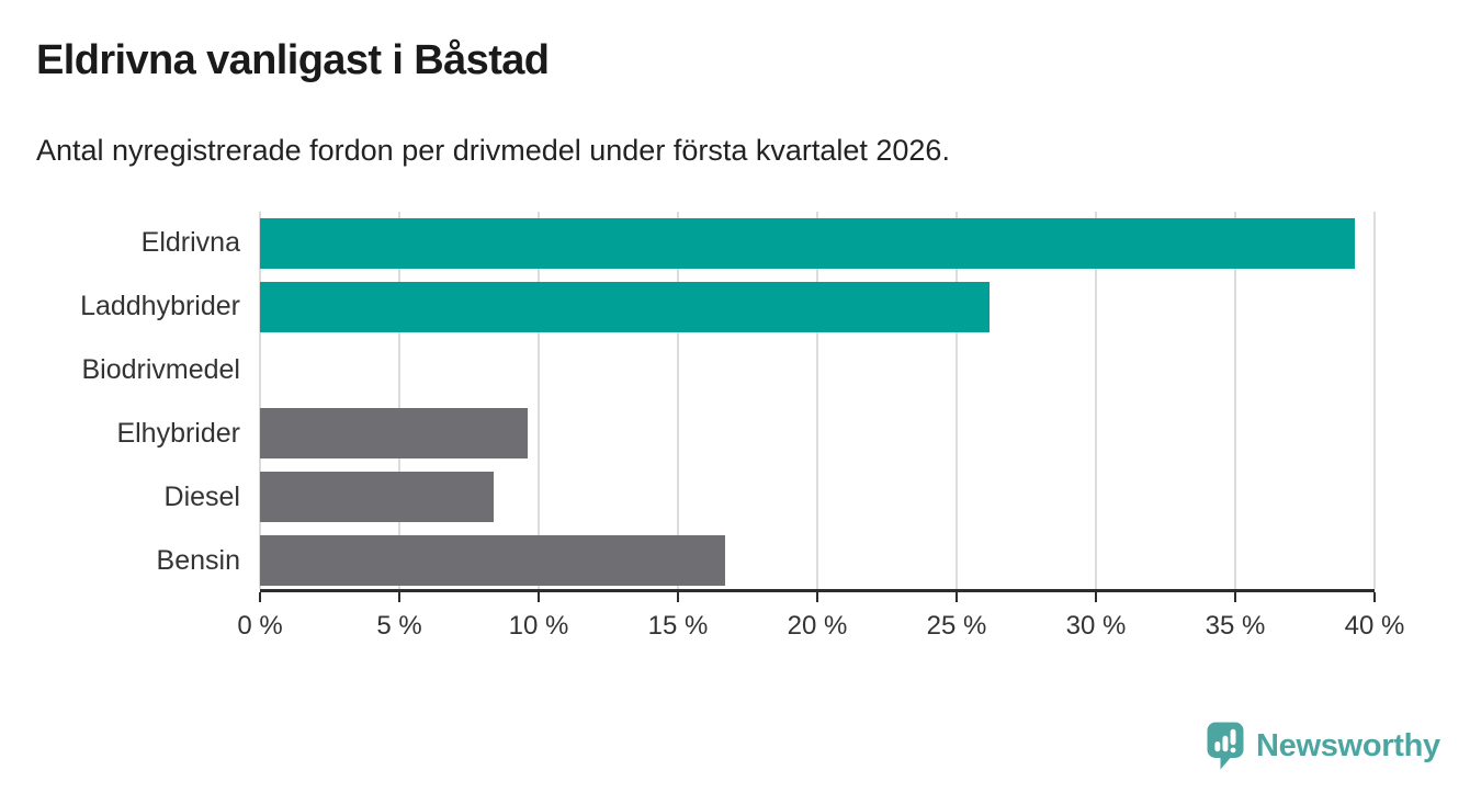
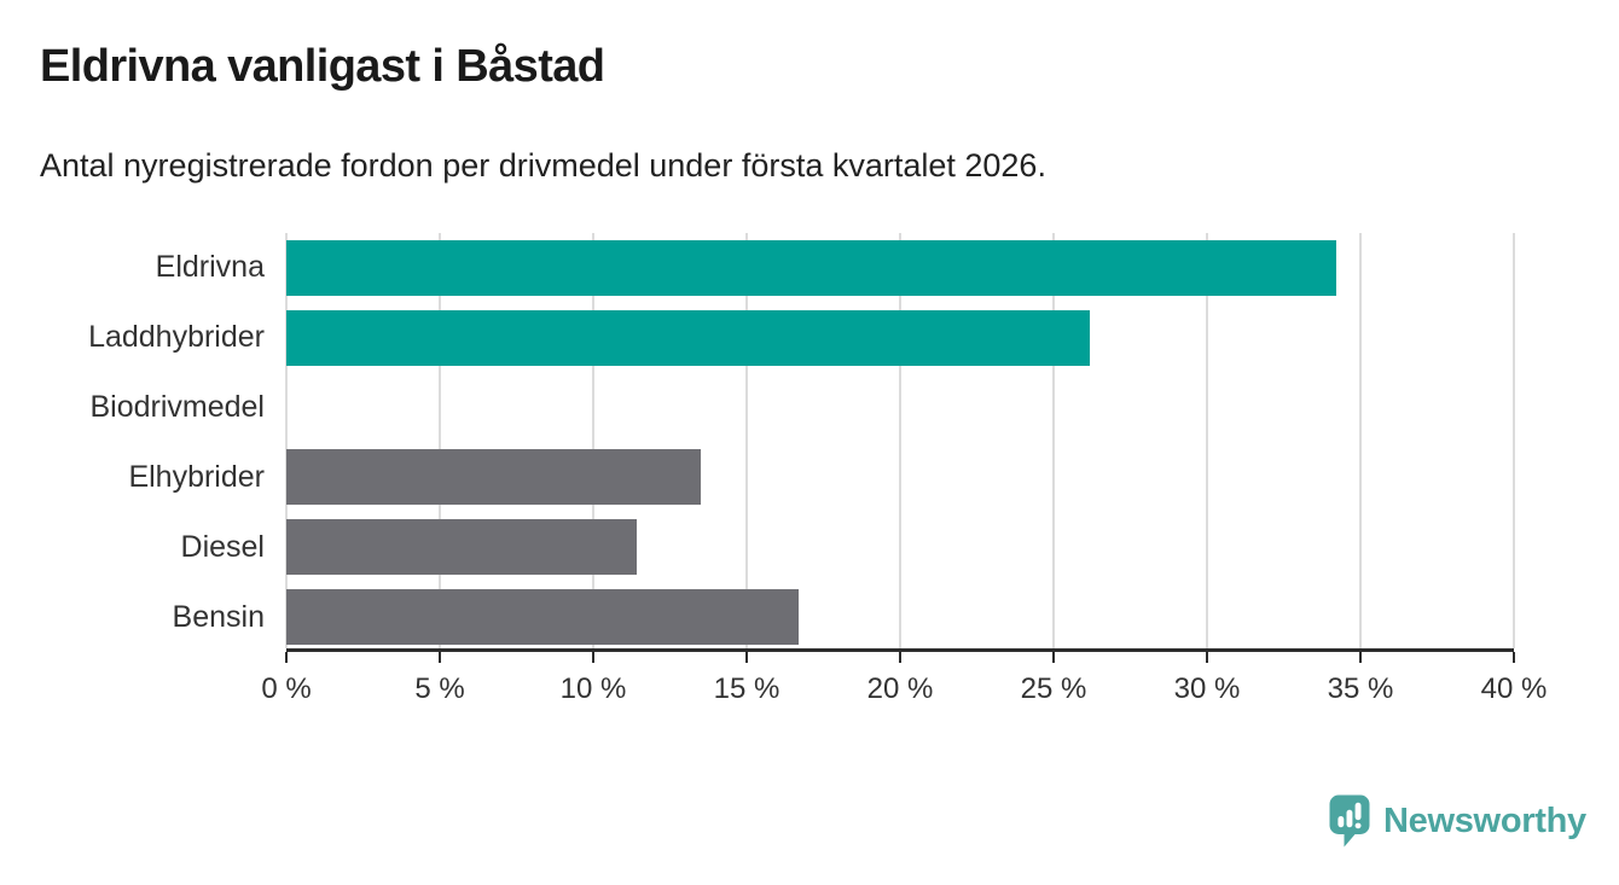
Eldrivna: 39.3% -> 34.2%
Elhybrider: 9.6% -> 13.5%
Diesel: 8.4% -> 11.4%
